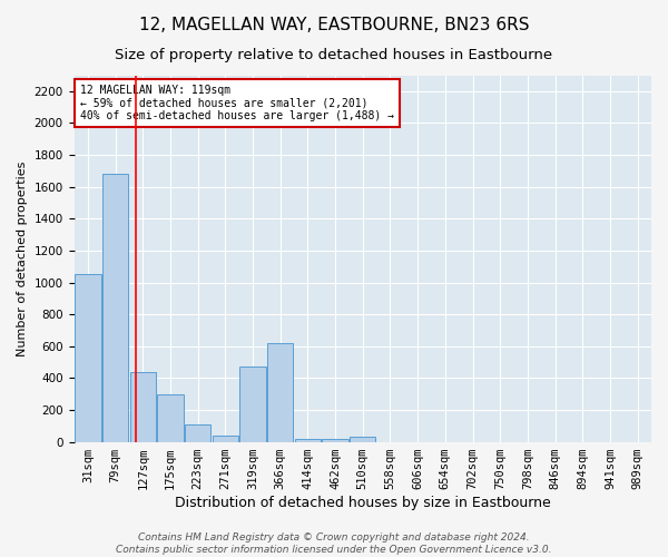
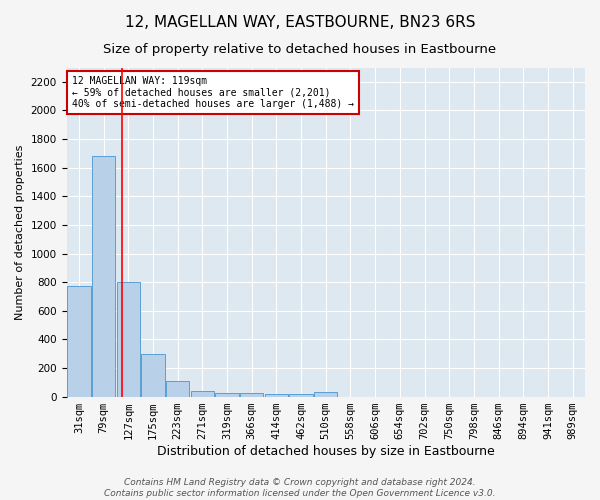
31sqm: 1050 -> 770
127sqm: 440 -> 800
319sqm: 470 -> 30
366sqm: 620 -> 20
